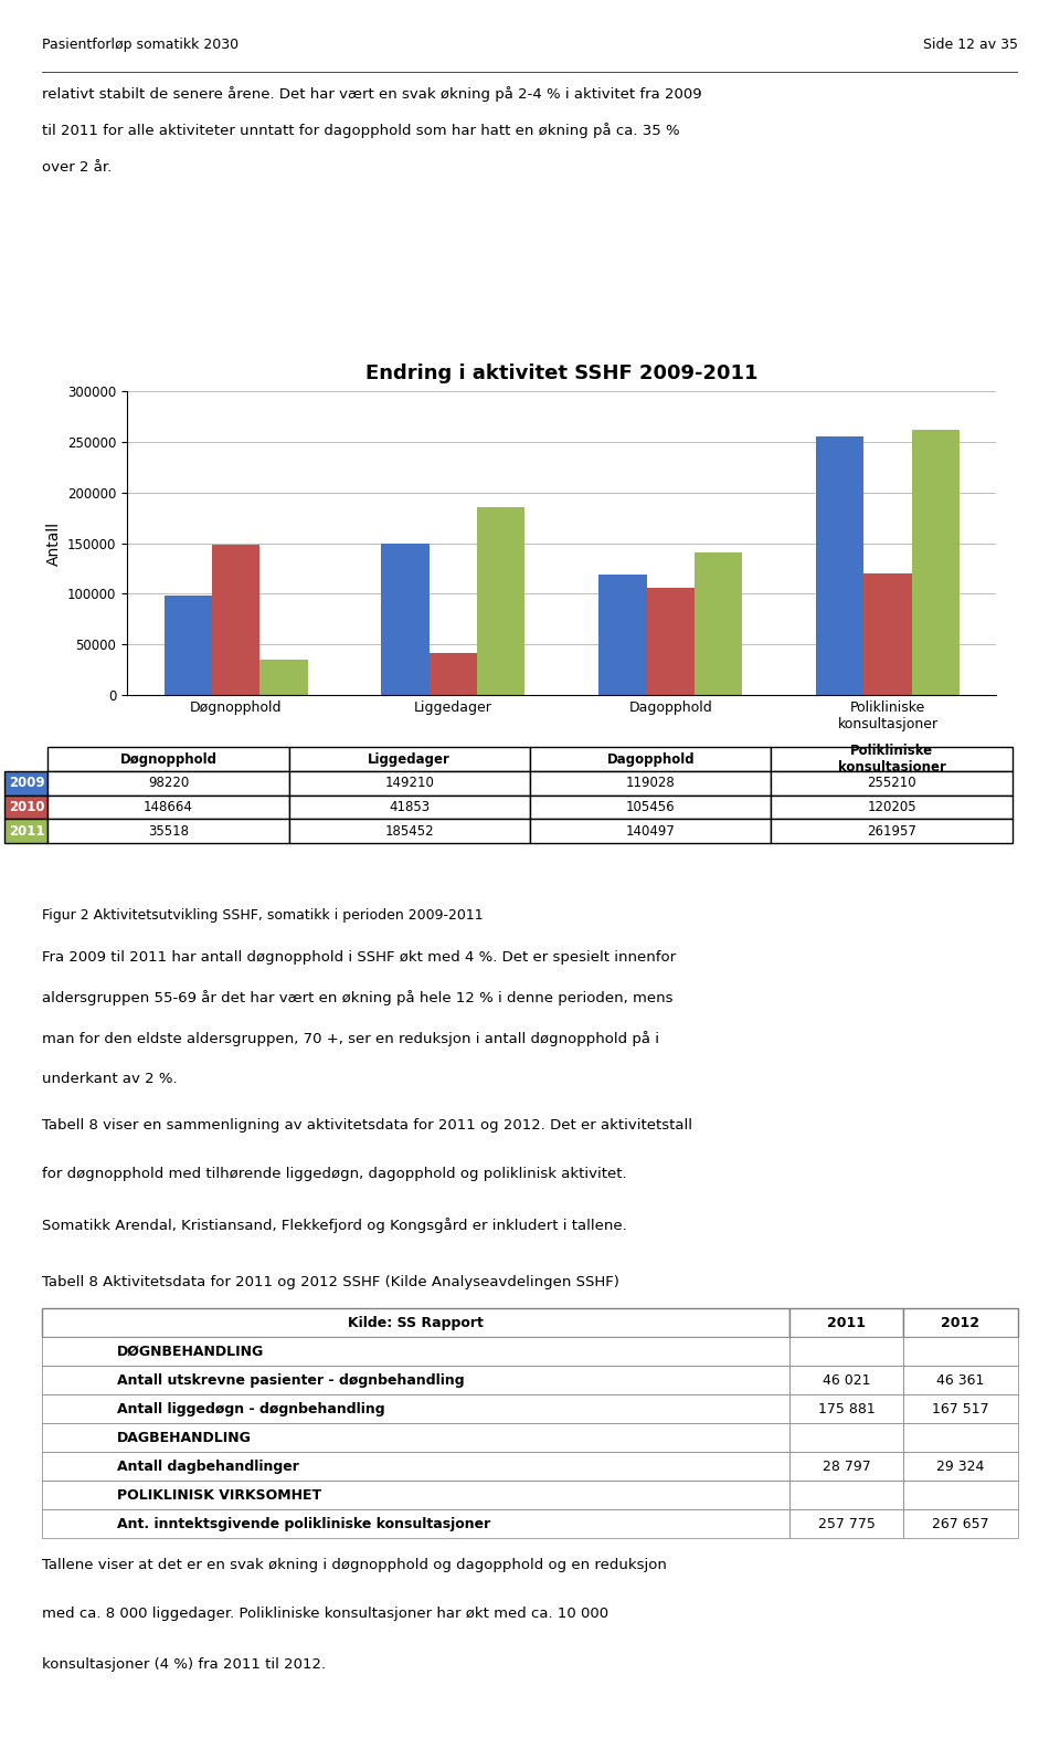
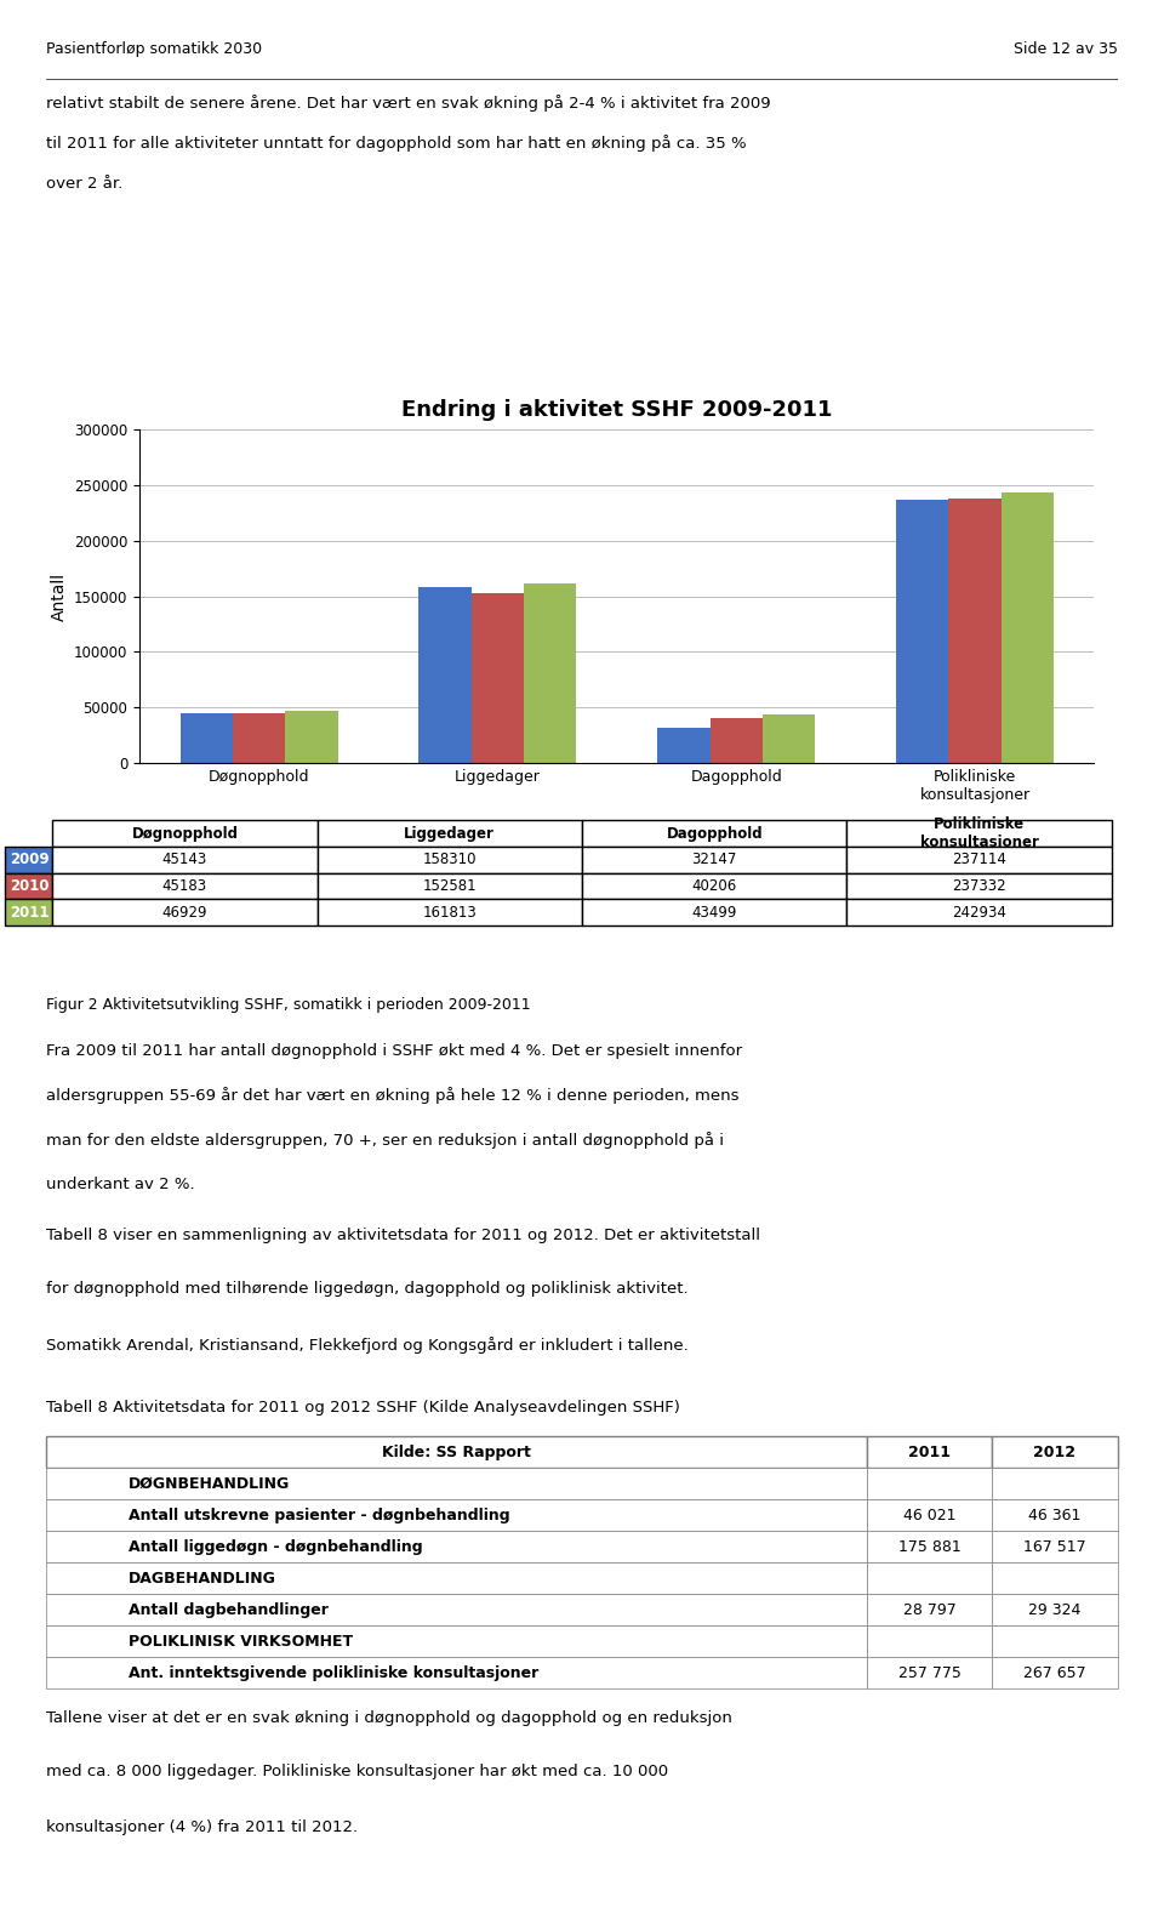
2009/Døgnopphold: 98220 -> 45143
2010/Døgnopphold: 148664 -> 45183
2011/Døgnopphold: 35518 -> 46929
2009/Liggedager: 149210 -> 158310
2010/Liggedager: 41853 -> 152581
2011/Liggedager: 185452 -> 161813
2009/Dagopphold: 119028 -> 32147
2010/Dagopphold: 105456 -> 40206
2011/Dagopphold: 140497 -> 43499
2009/Polikliniske konsultasjoner: 255210 -> 237114
2010/Polikliniske konsultasjoner: 120205 -> 237332
2011/Polikliniske konsultasjoner: 261957 -> 242934
